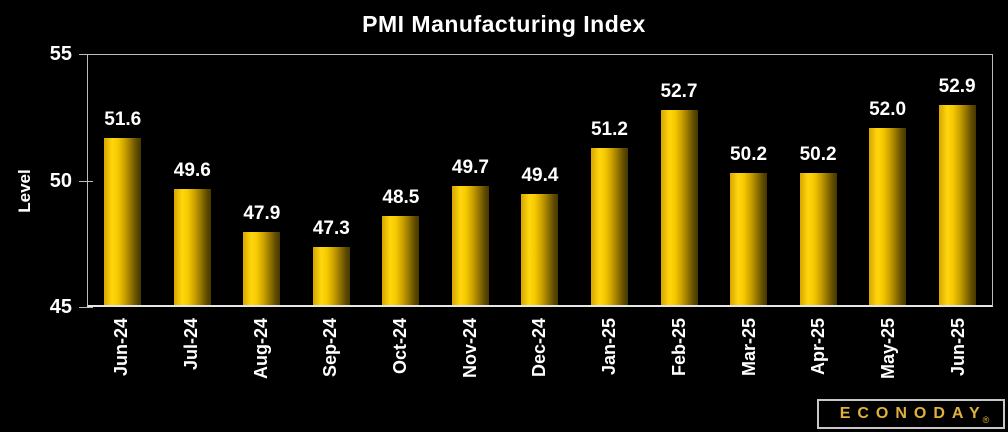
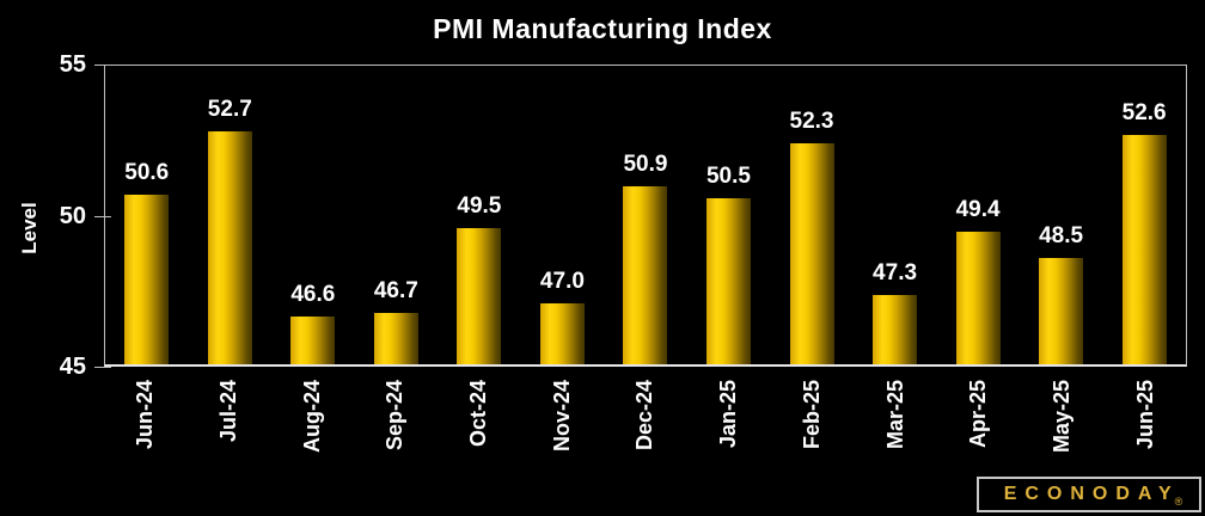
Jun-24: 51.6 -> 50.6
Jul-24: 49.6 -> 52.7
Aug-24: 47.9 -> 46.6
Sep-24: 47.3 -> 46.7
Oct-24: 48.5 -> 49.5
Nov-24: 49.7 -> 47.0
Dec-24: 49.4 -> 50.9
Jan-25: 51.2 -> 50.5
Feb-25: 52.7 -> 52.3
Mar-25: 50.2 -> 47.3
Apr-25: 50.2 -> 49.4
May-25: 52.0 -> 48.5
Jun-25: 52.9 -> 52.6
